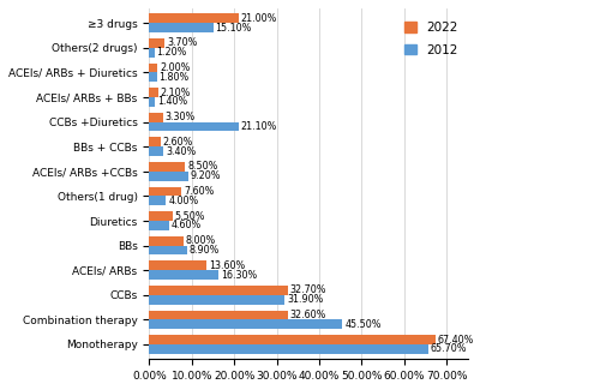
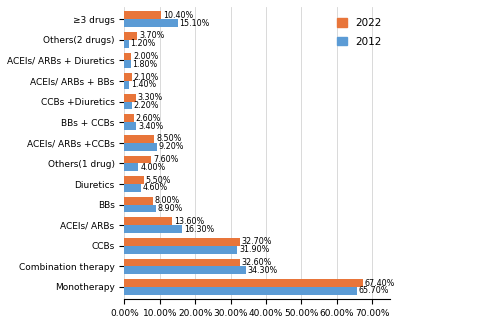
2022/≥3 drugs: 21.00% -> 10.40%
2012/CCBs +Diuretics: 21.10% -> 2.20%
2012/Combination therapy: 45.50% -> 34.30%
